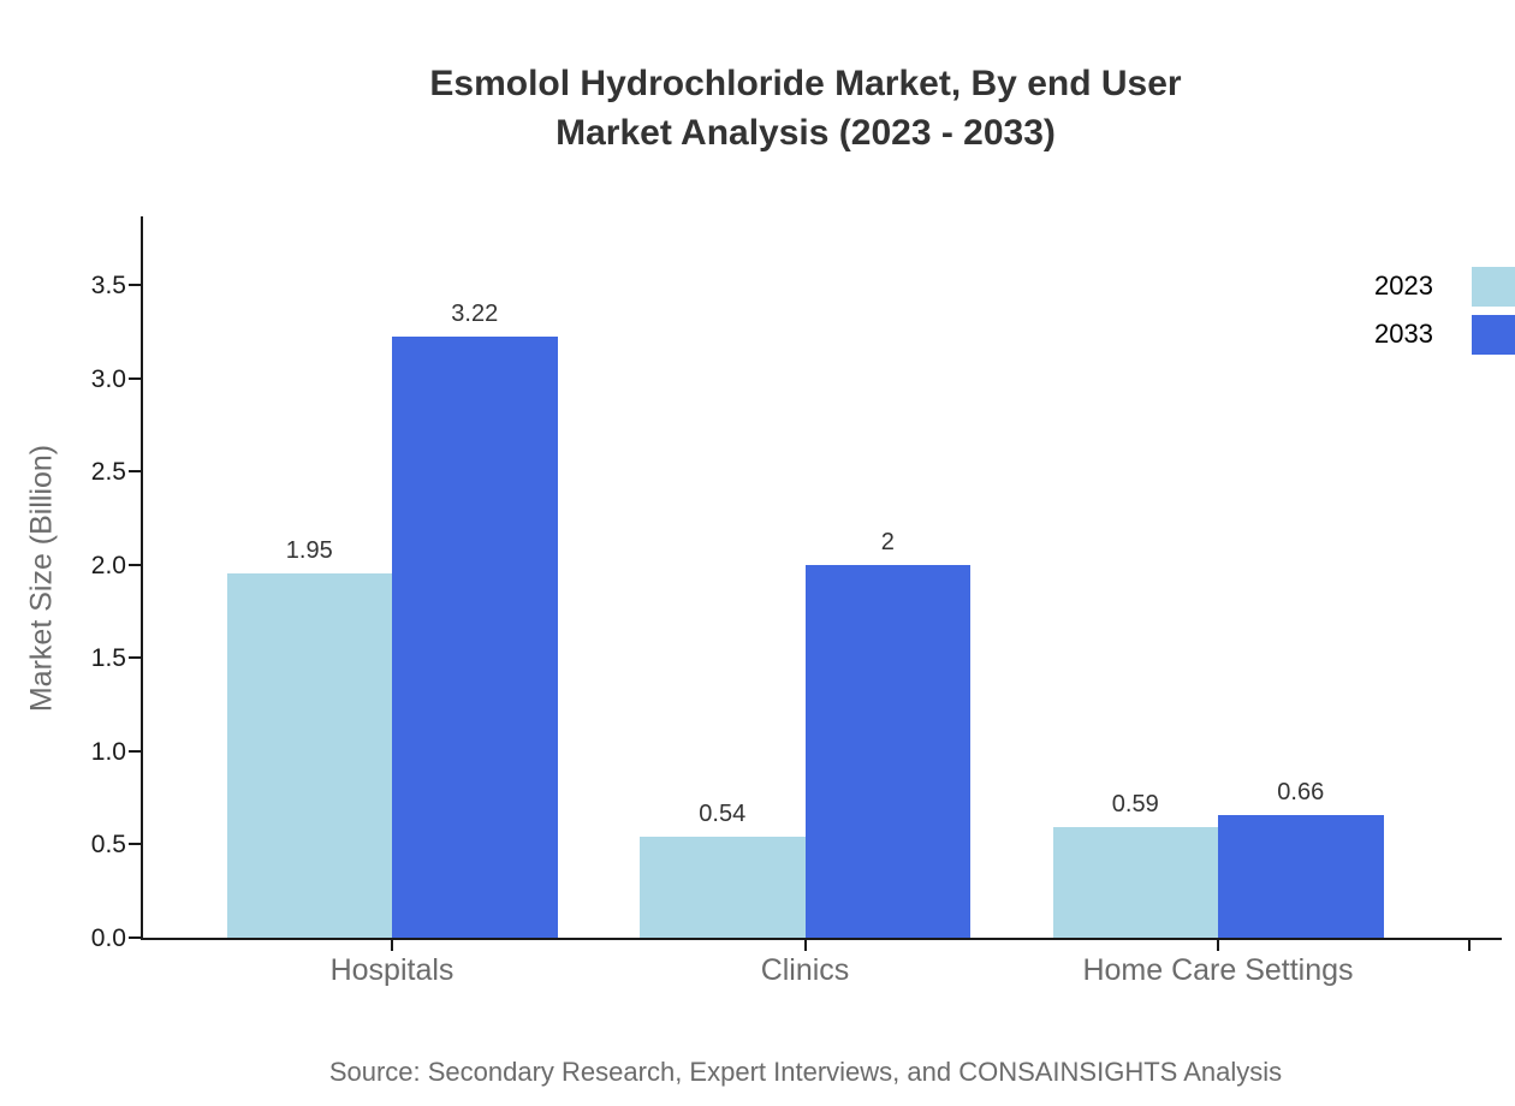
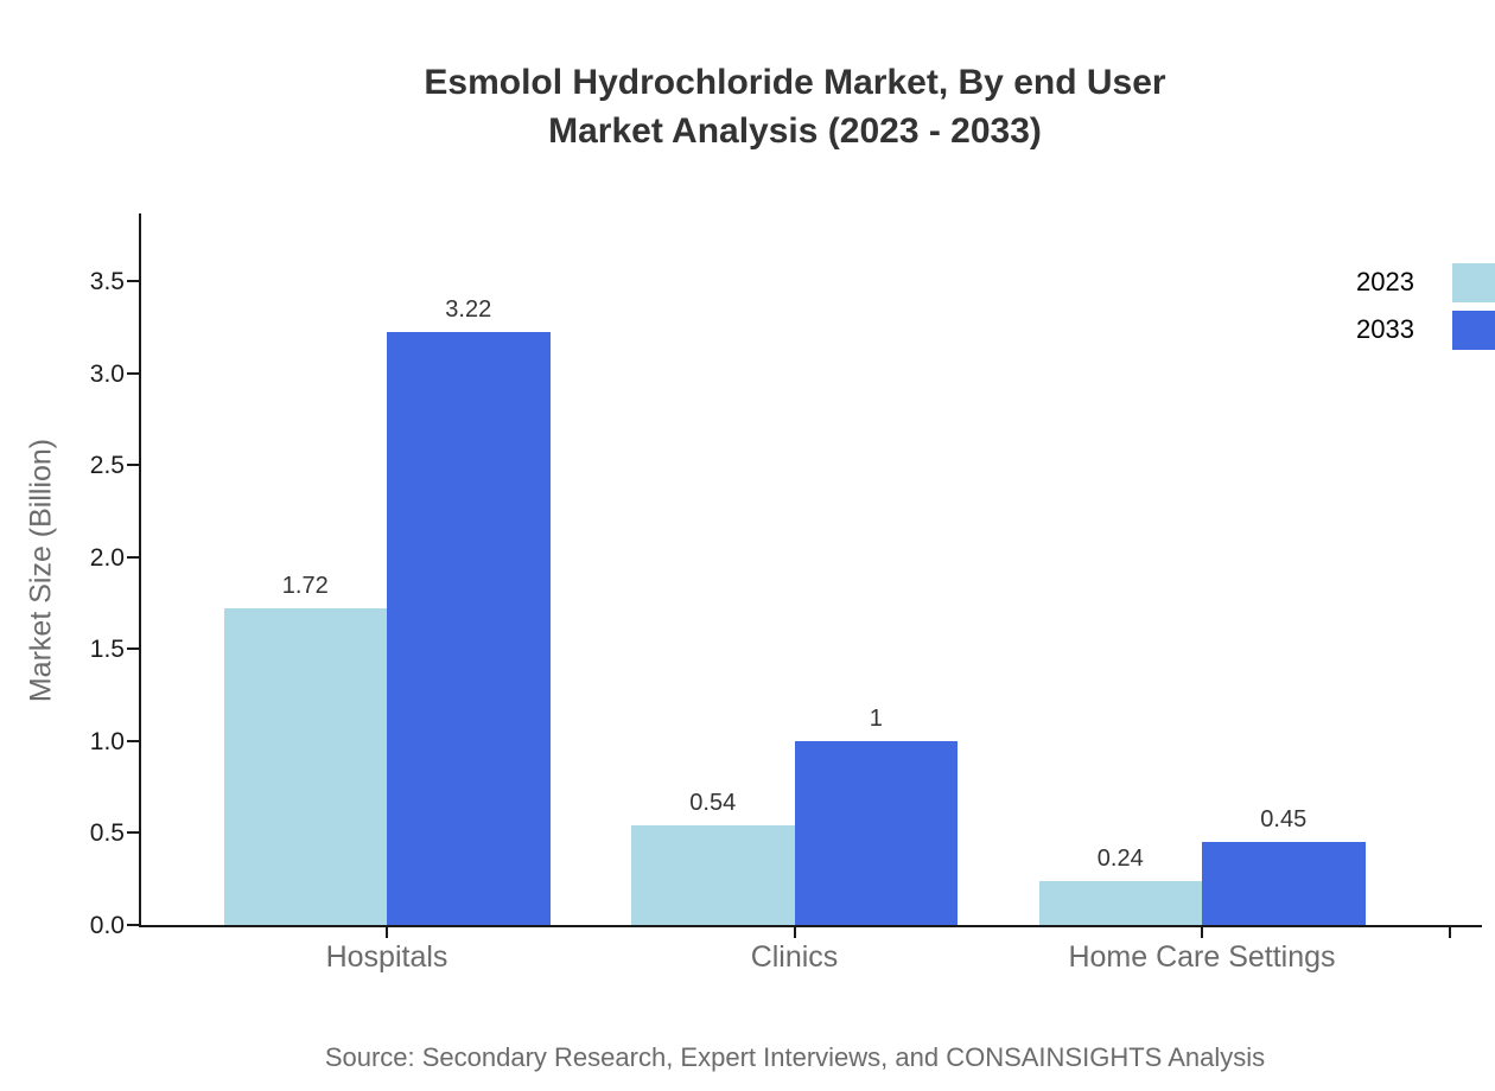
2023/Hospitals: 1.95 -> 1.72
2033/Clinics: 2 -> 1
2023/Home Care Settings: 0.59 -> 0.24
2033/Home Care Settings: 0.66 -> 0.45
